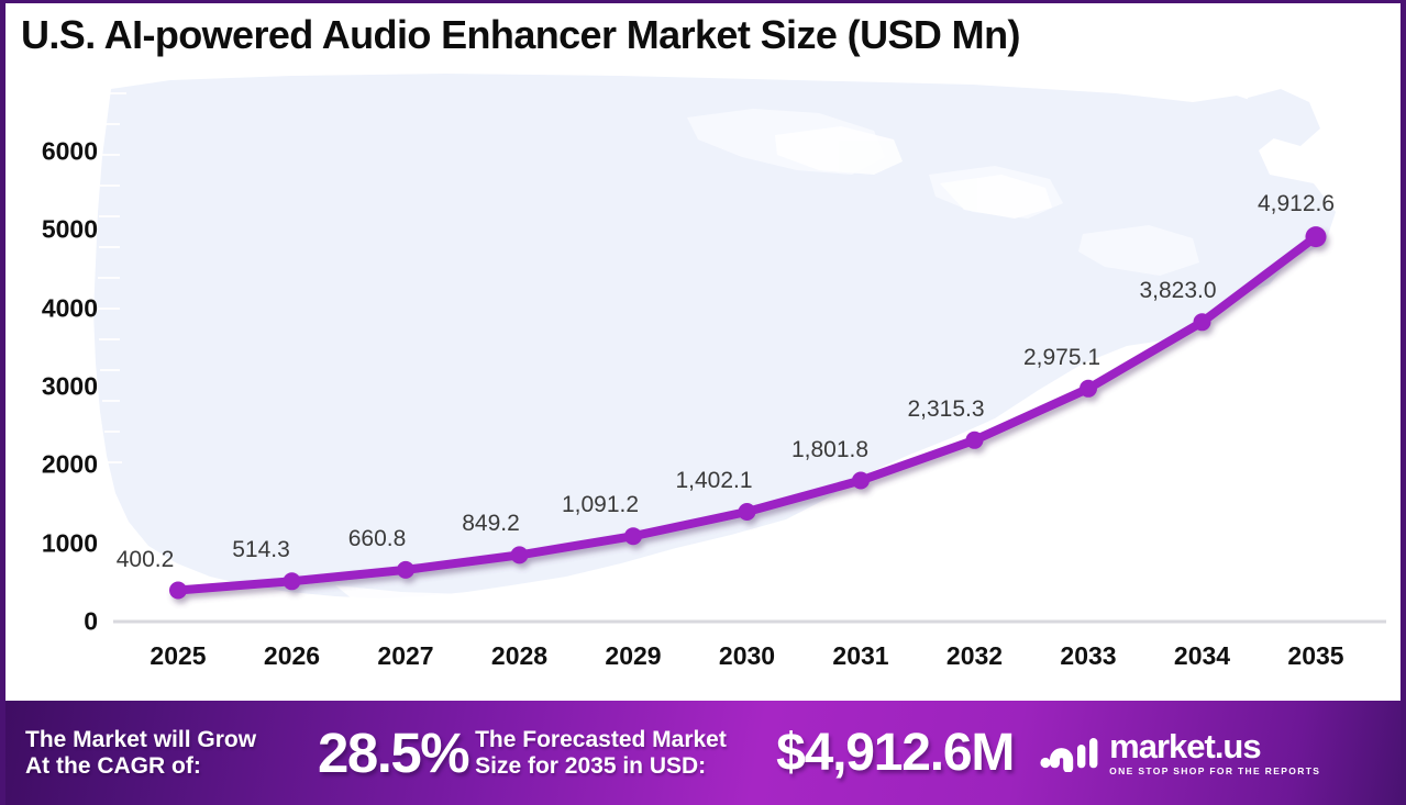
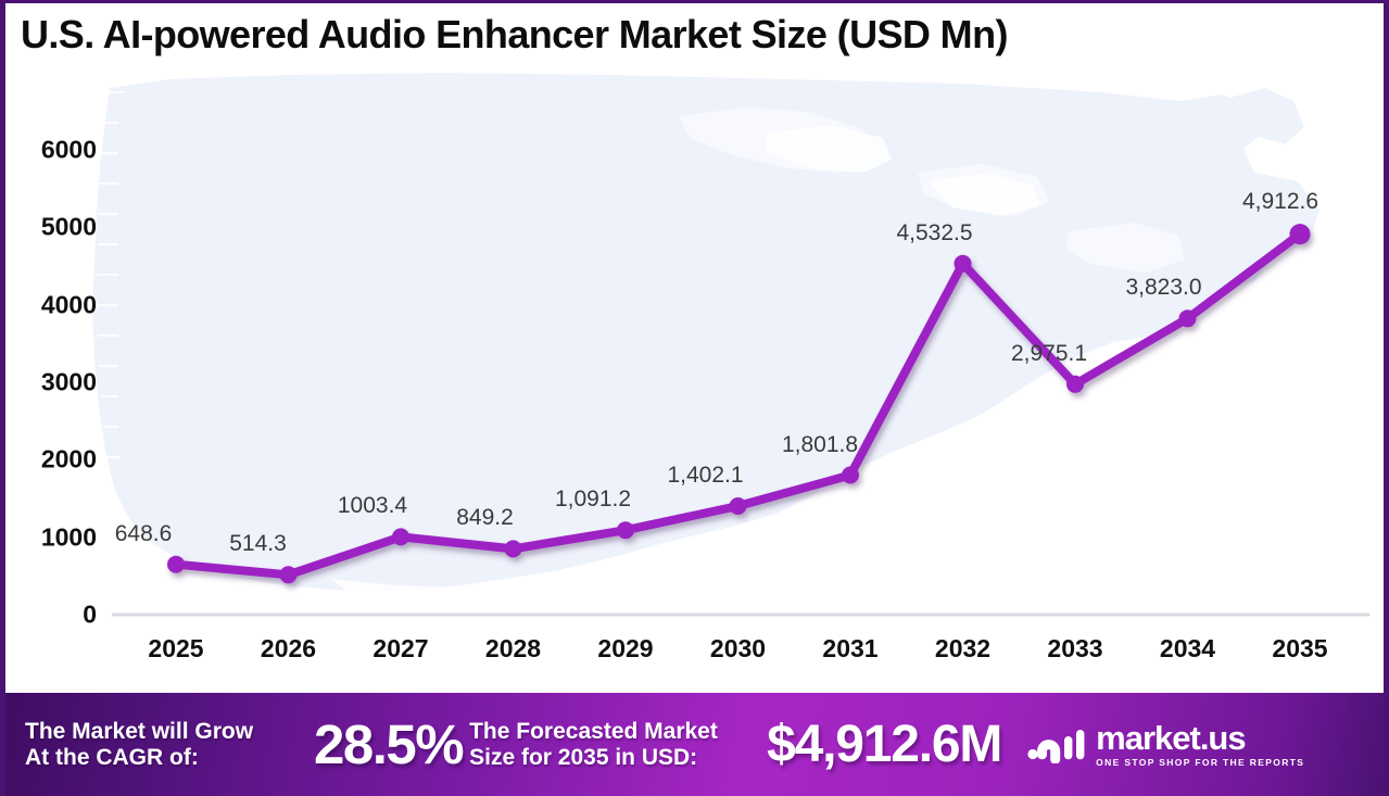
2025: 400.2 -> 648.6
2027: 660.8 -> 1003.4
2032: 2,315.3 -> 4,532.5
